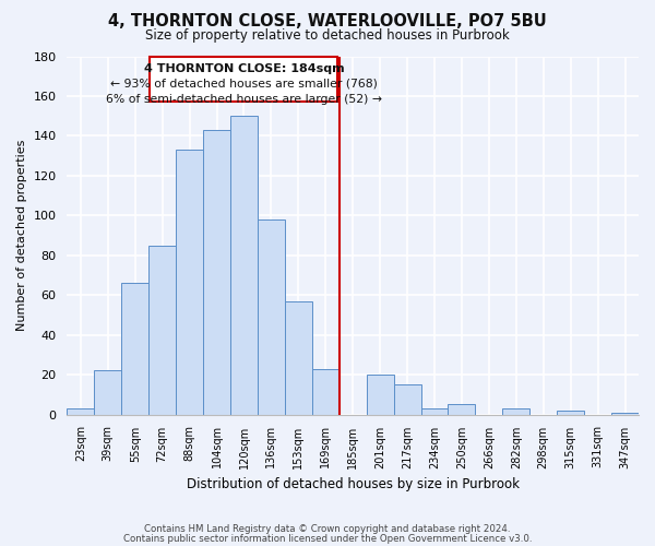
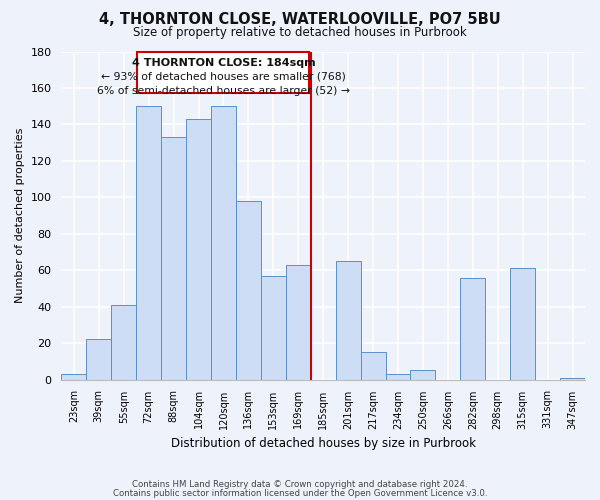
55sqm: 66 -> 41
72sqm: 85 -> 150
169sqm: 23 -> 63
201sqm: 20 -> 65
282sqm: 3 -> 56
315sqm: 2 -> 61
